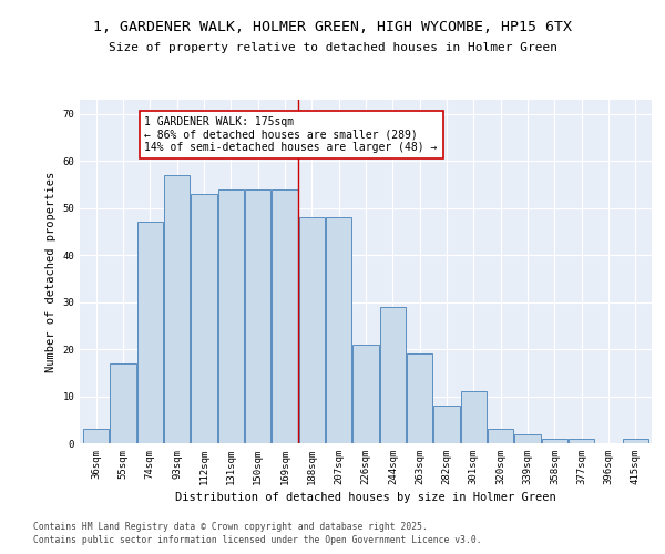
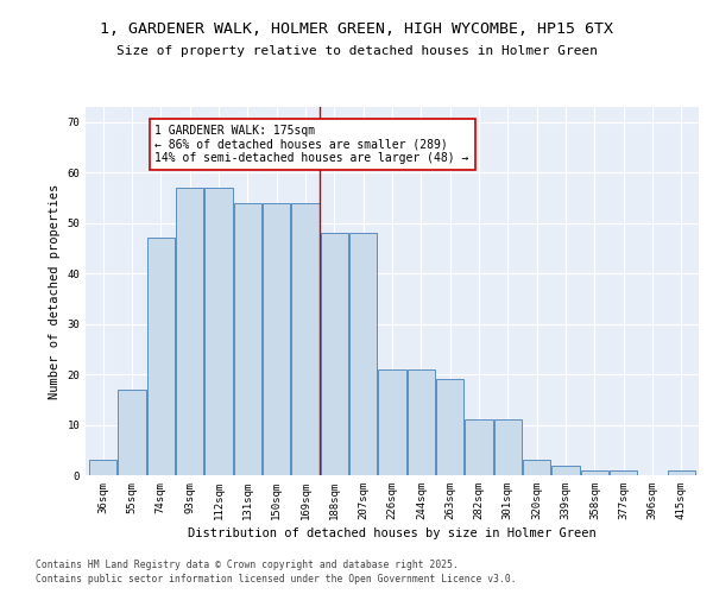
112sqm: 53 -> 57
244sqm: 29 -> 21
282sqm: 8 -> 11
